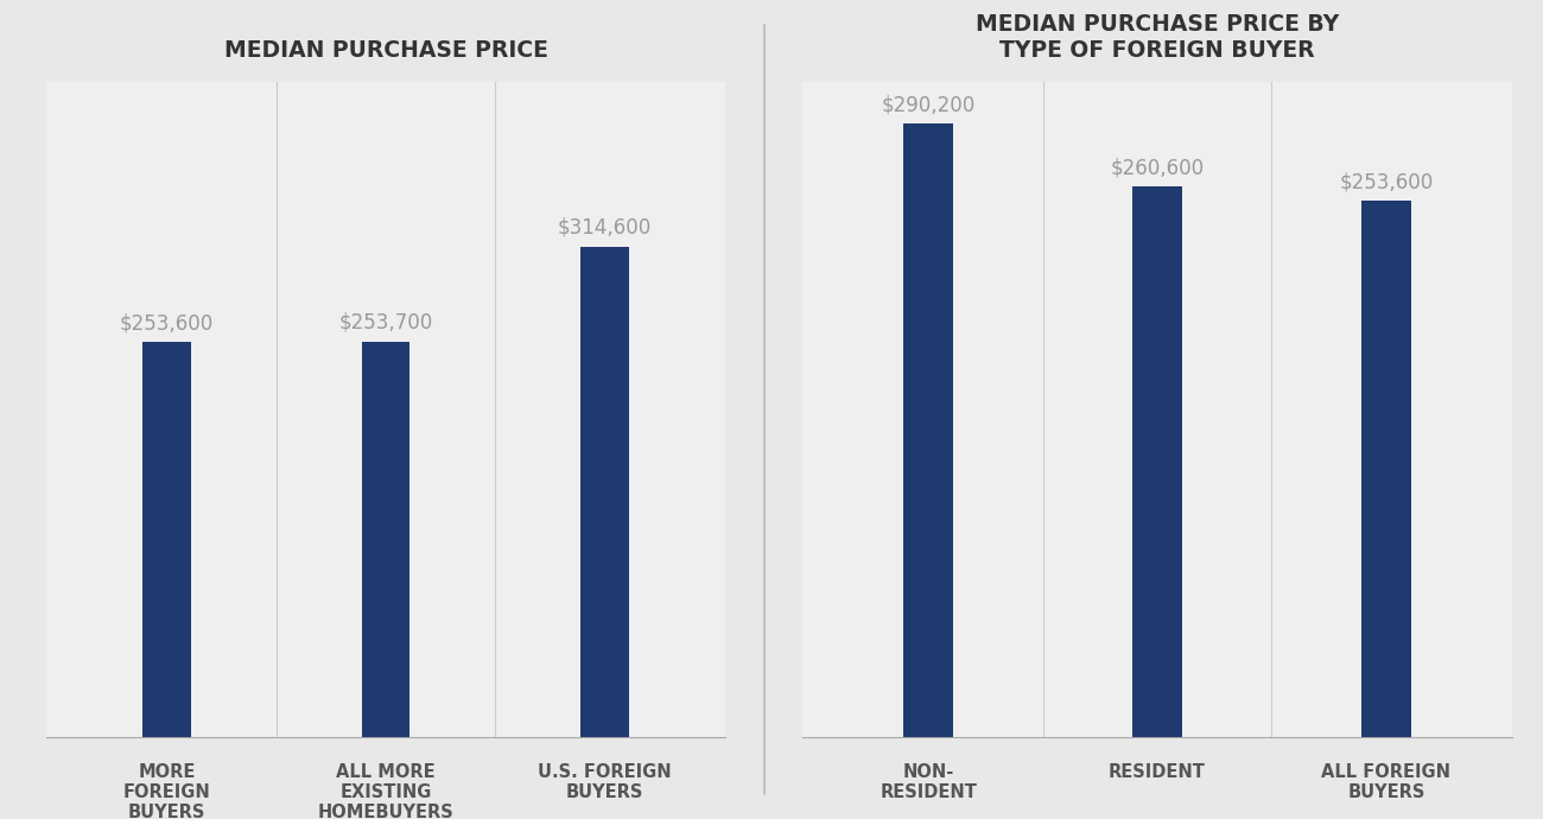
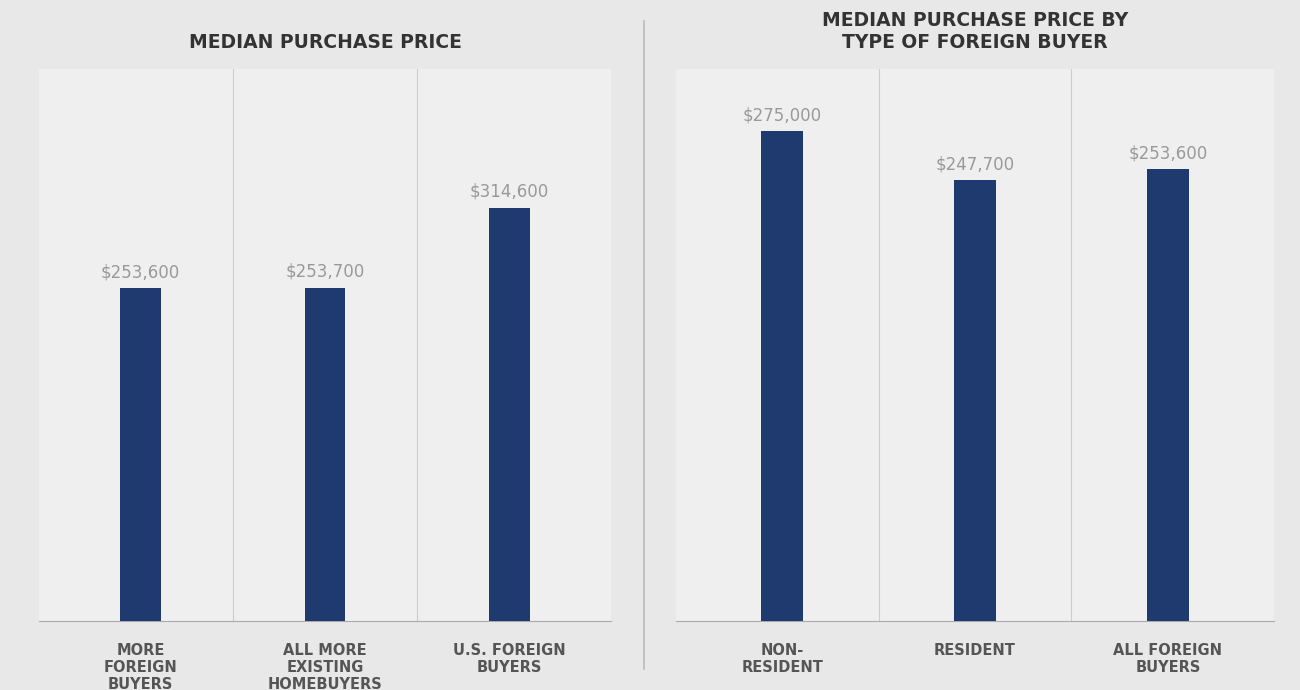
MEDIAN PURCHASE PRICE BY TYPE OF FOREIGN BUYER/NON- RESIDENT: $290,200 -> $275,000
MEDIAN PURCHASE PRICE BY TYPE OF FOREIGN BUYER/RESIDENT: $260,600 -> $247,700
